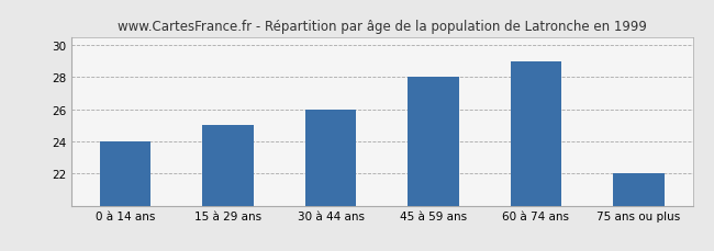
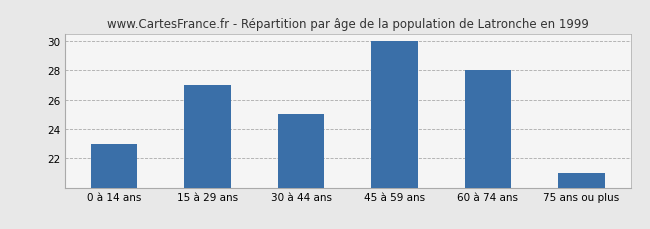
0 à 14 ans: 24 -> 23
15 à 29 ans: 25 -> 27
30 à 44 ans: 26 -> 25
45 à 59 ans: 28 -> 30
60 à 74 ans: 29 -> 28
75 ans ou plus: 22 -> 21
